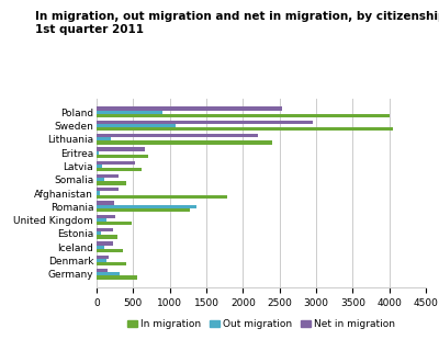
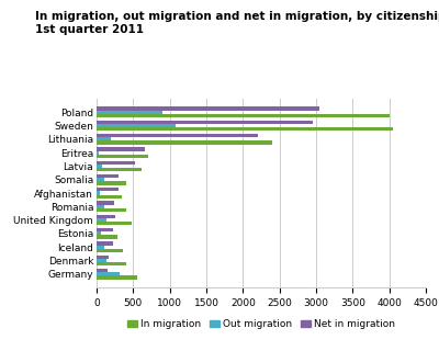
Net in migration/Poland: 2540 -> 3050
In migration/Afghanistan: 1780 -> 340
Out migration/Romania: 1360 -> 110
In migration/Romania: 1280 -> 400
